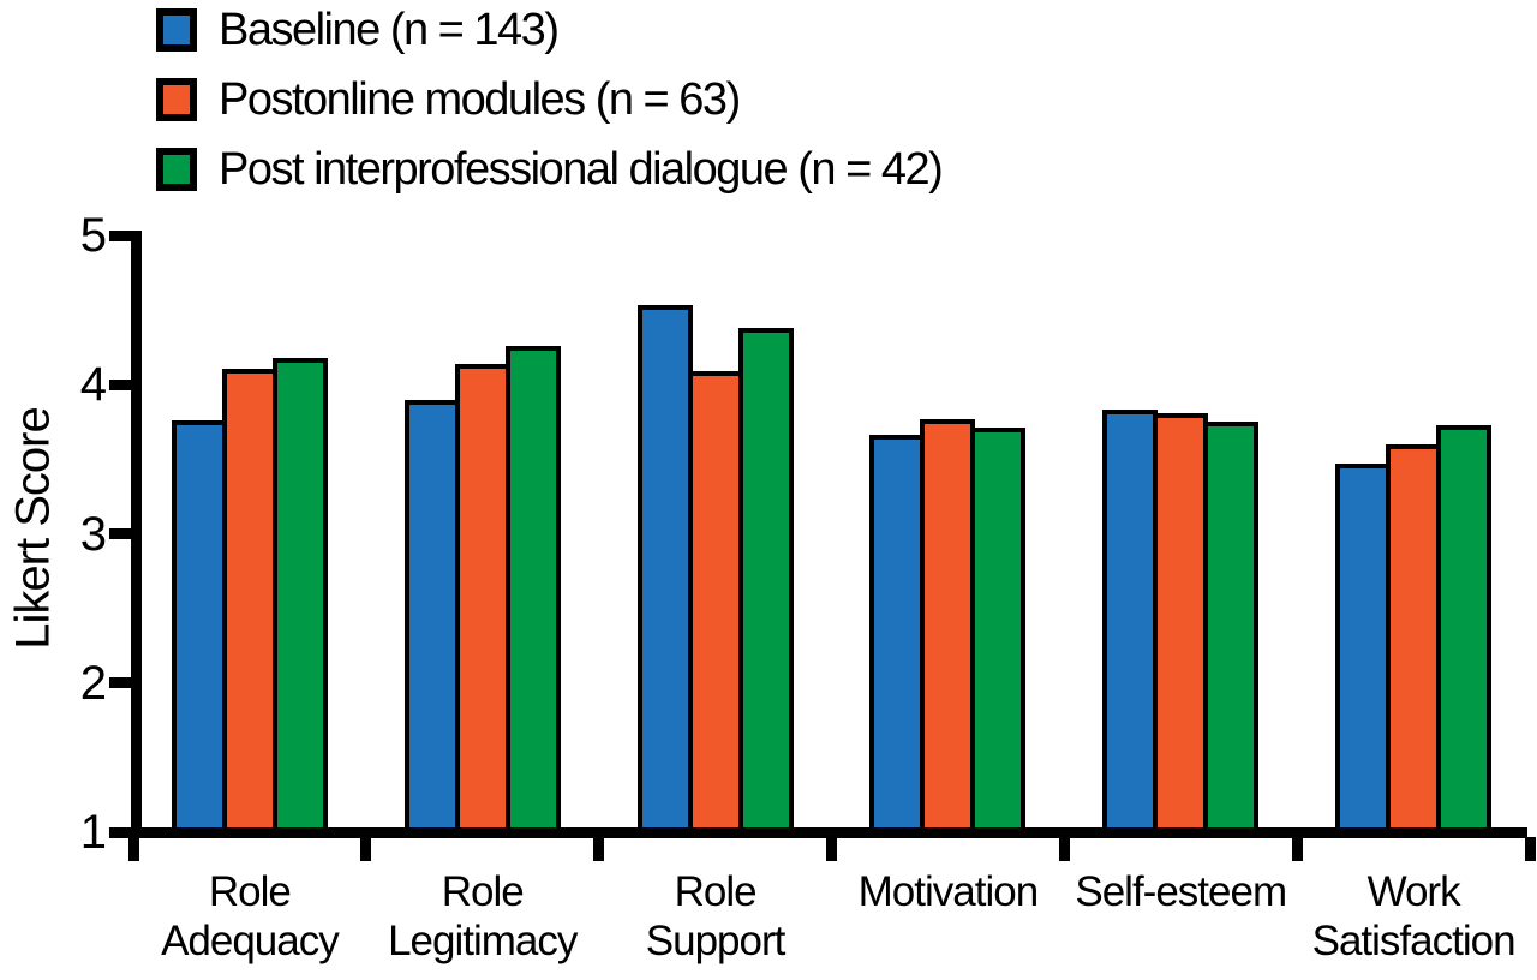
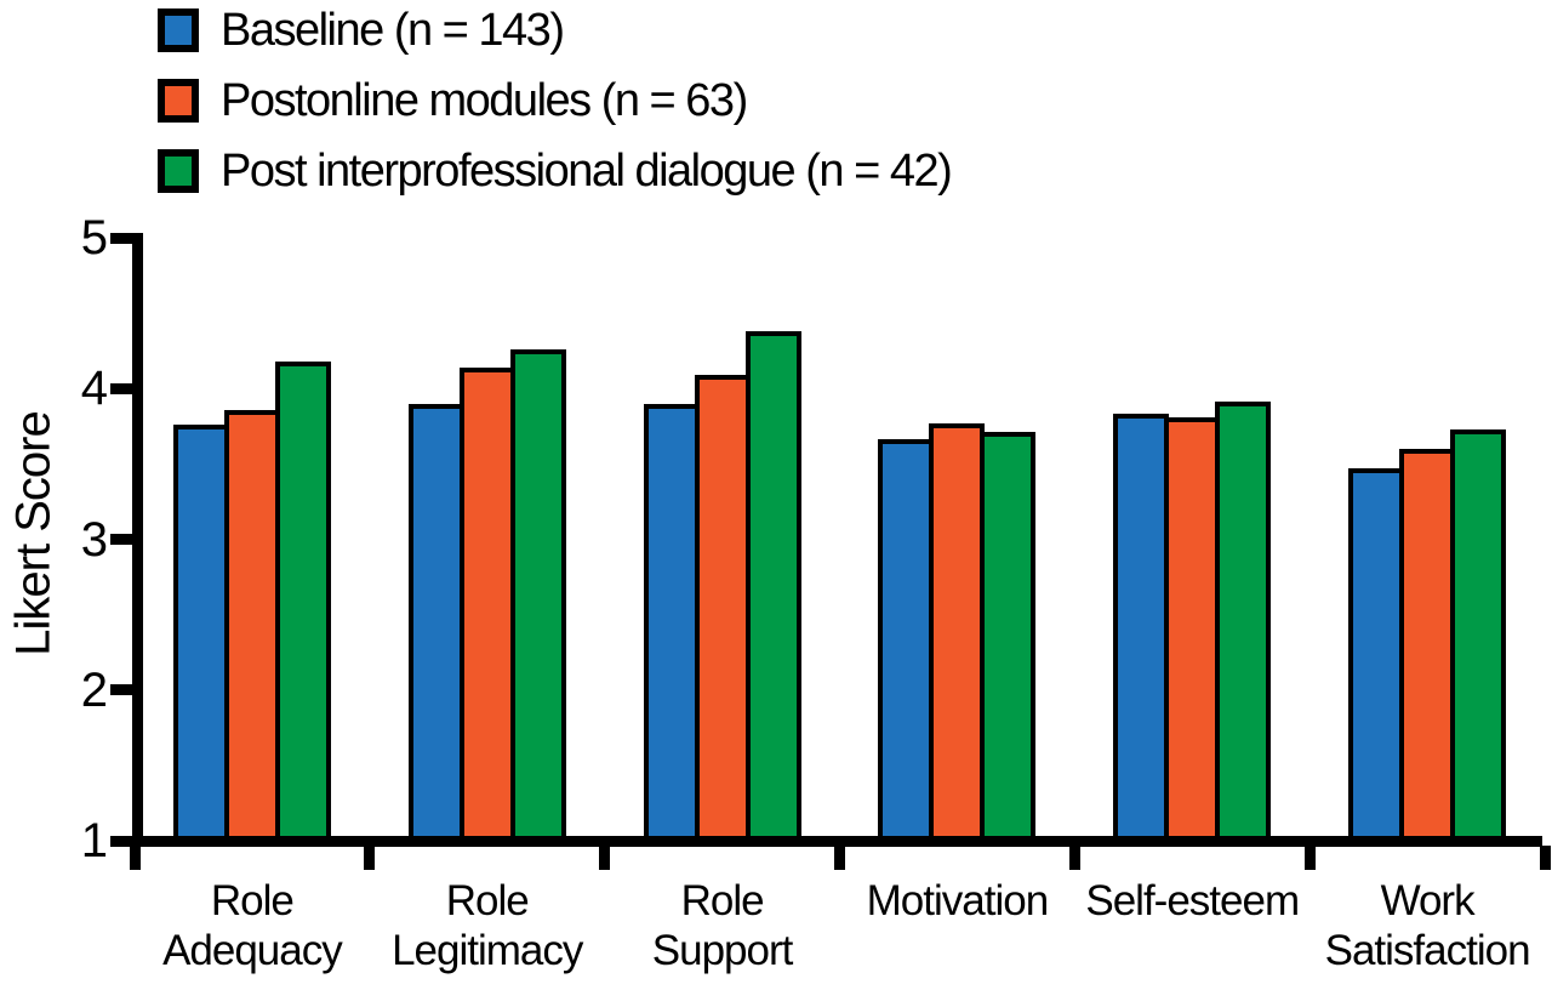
Postonline modules (n = 63)/Role Adequacy: 4.11 -> 3.86
Baseline (n = 143)/Role Support: 4.53 -> 3.90
Post interprofessional dialogue (n = 42)/Self-esteem: 3.75 -> 3.91
